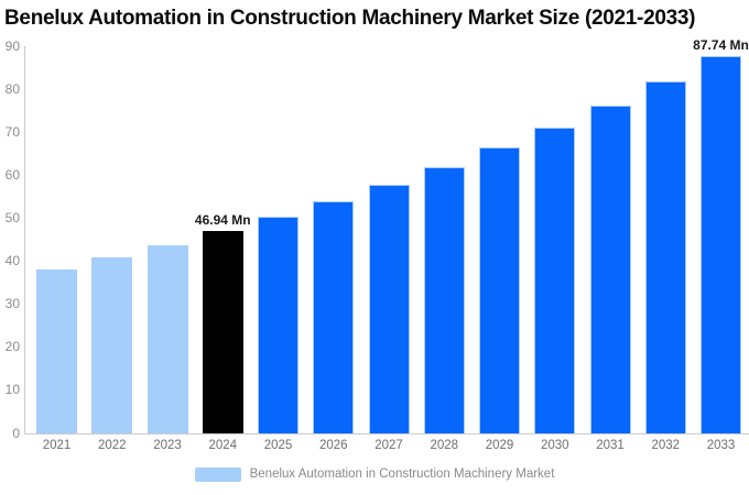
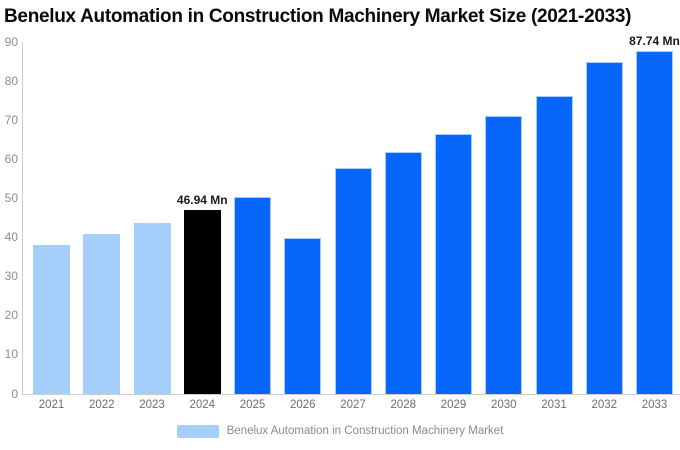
2026: 54 -> 40
2032: 82 -> 85
